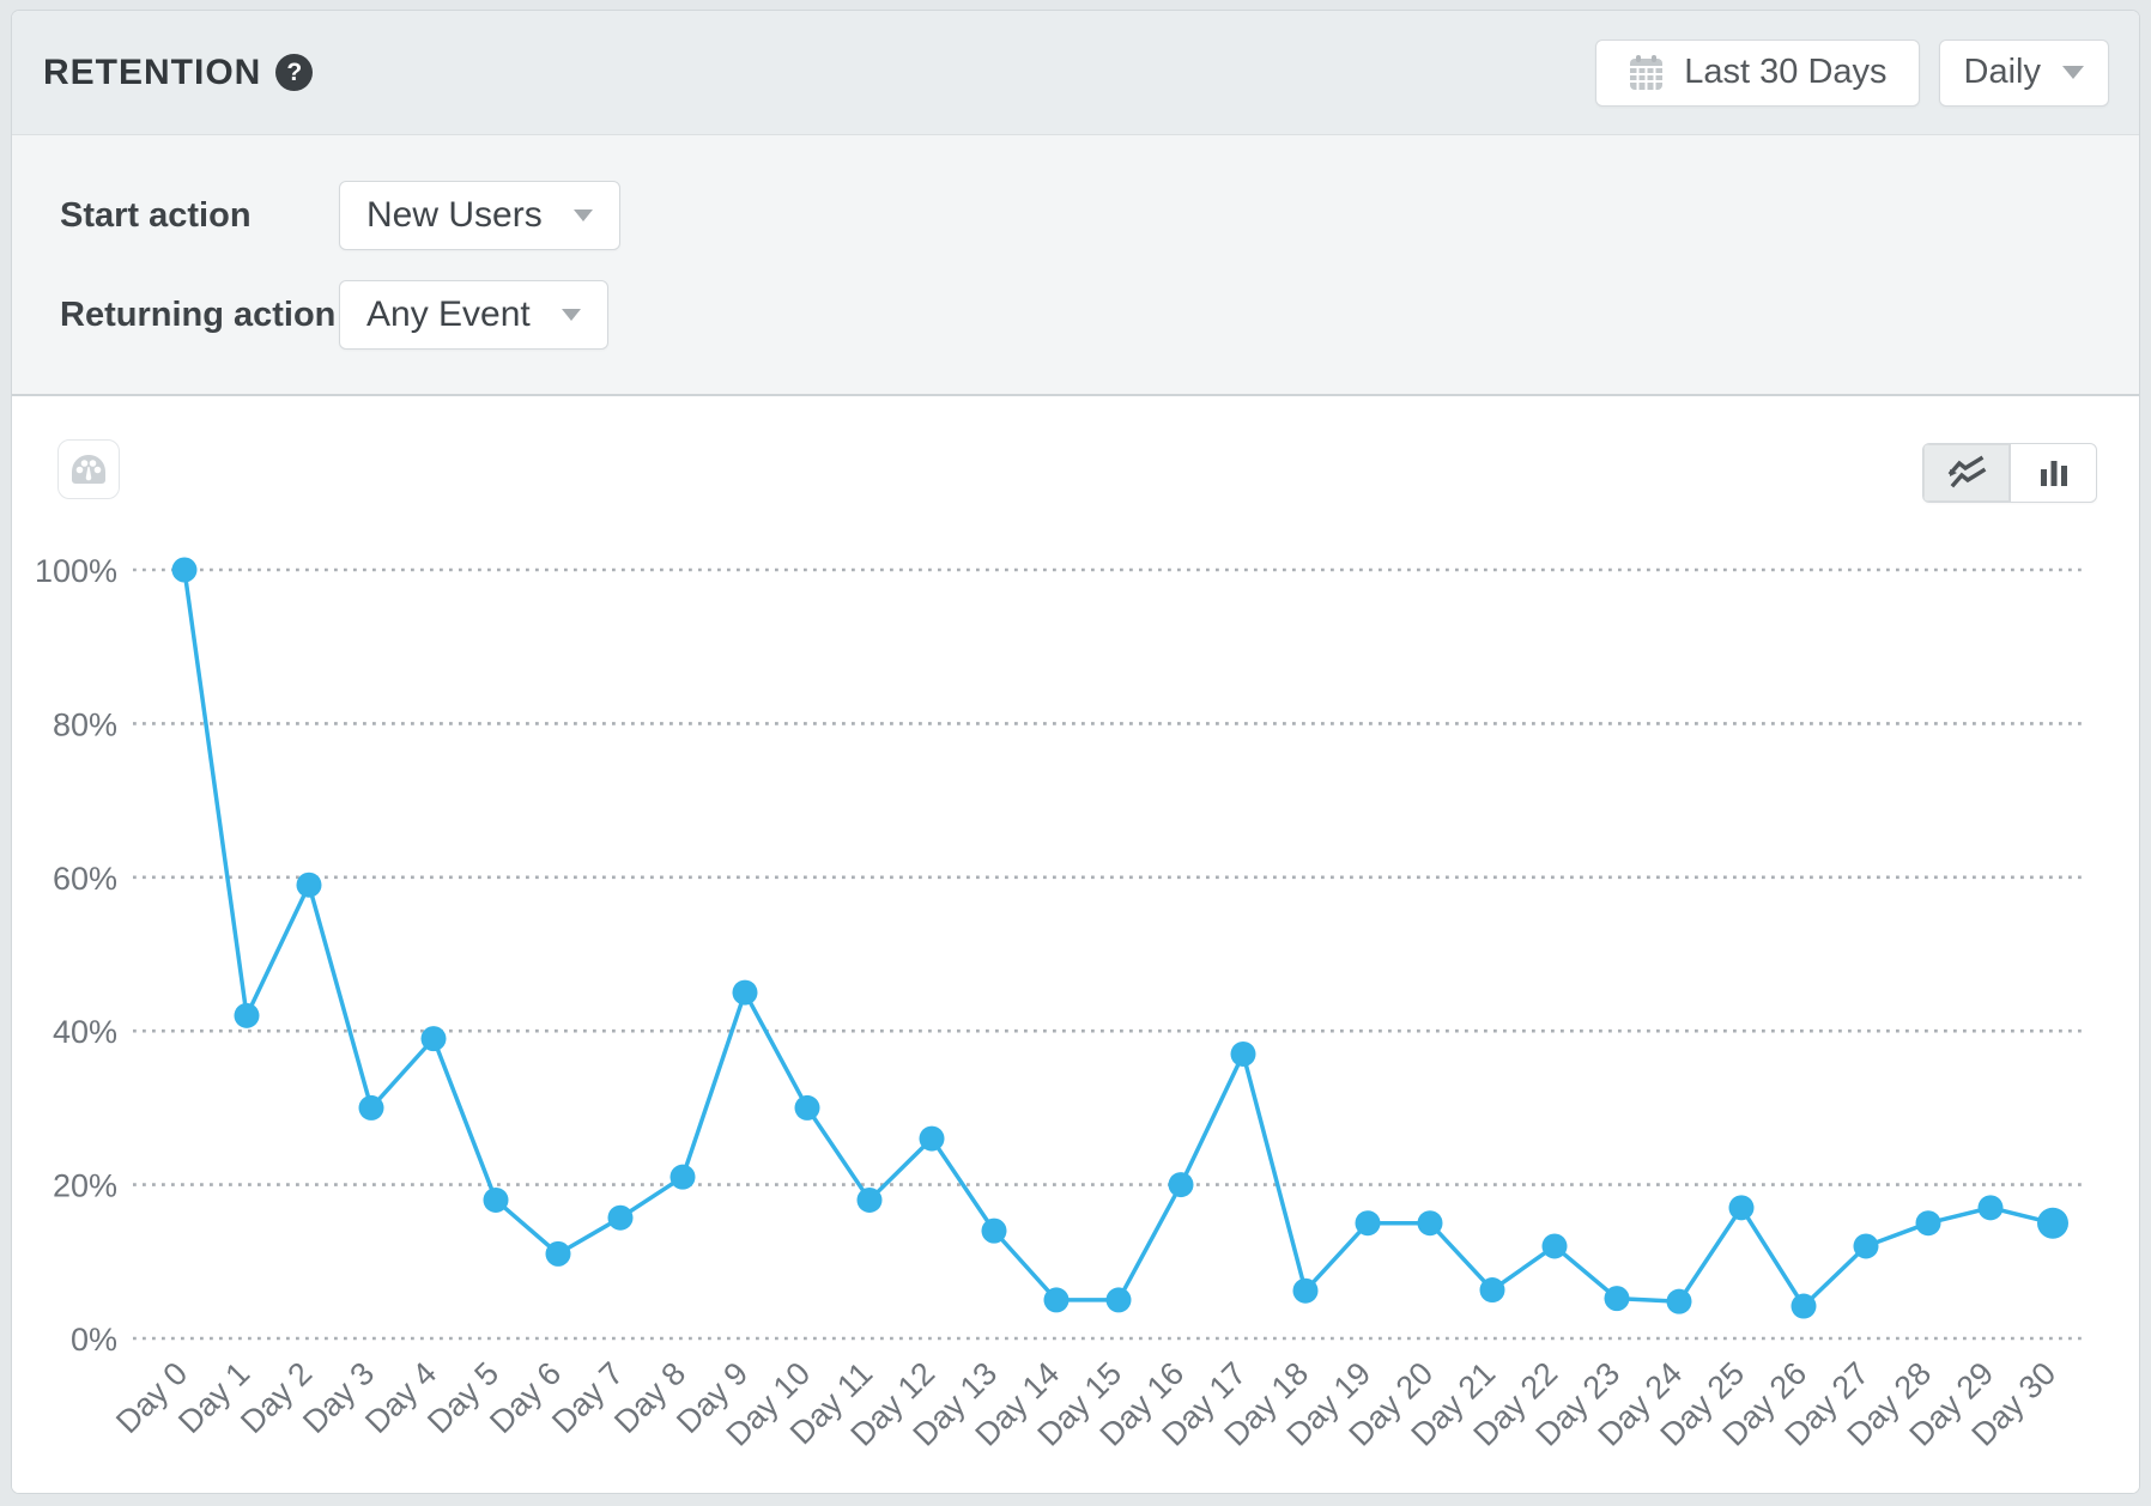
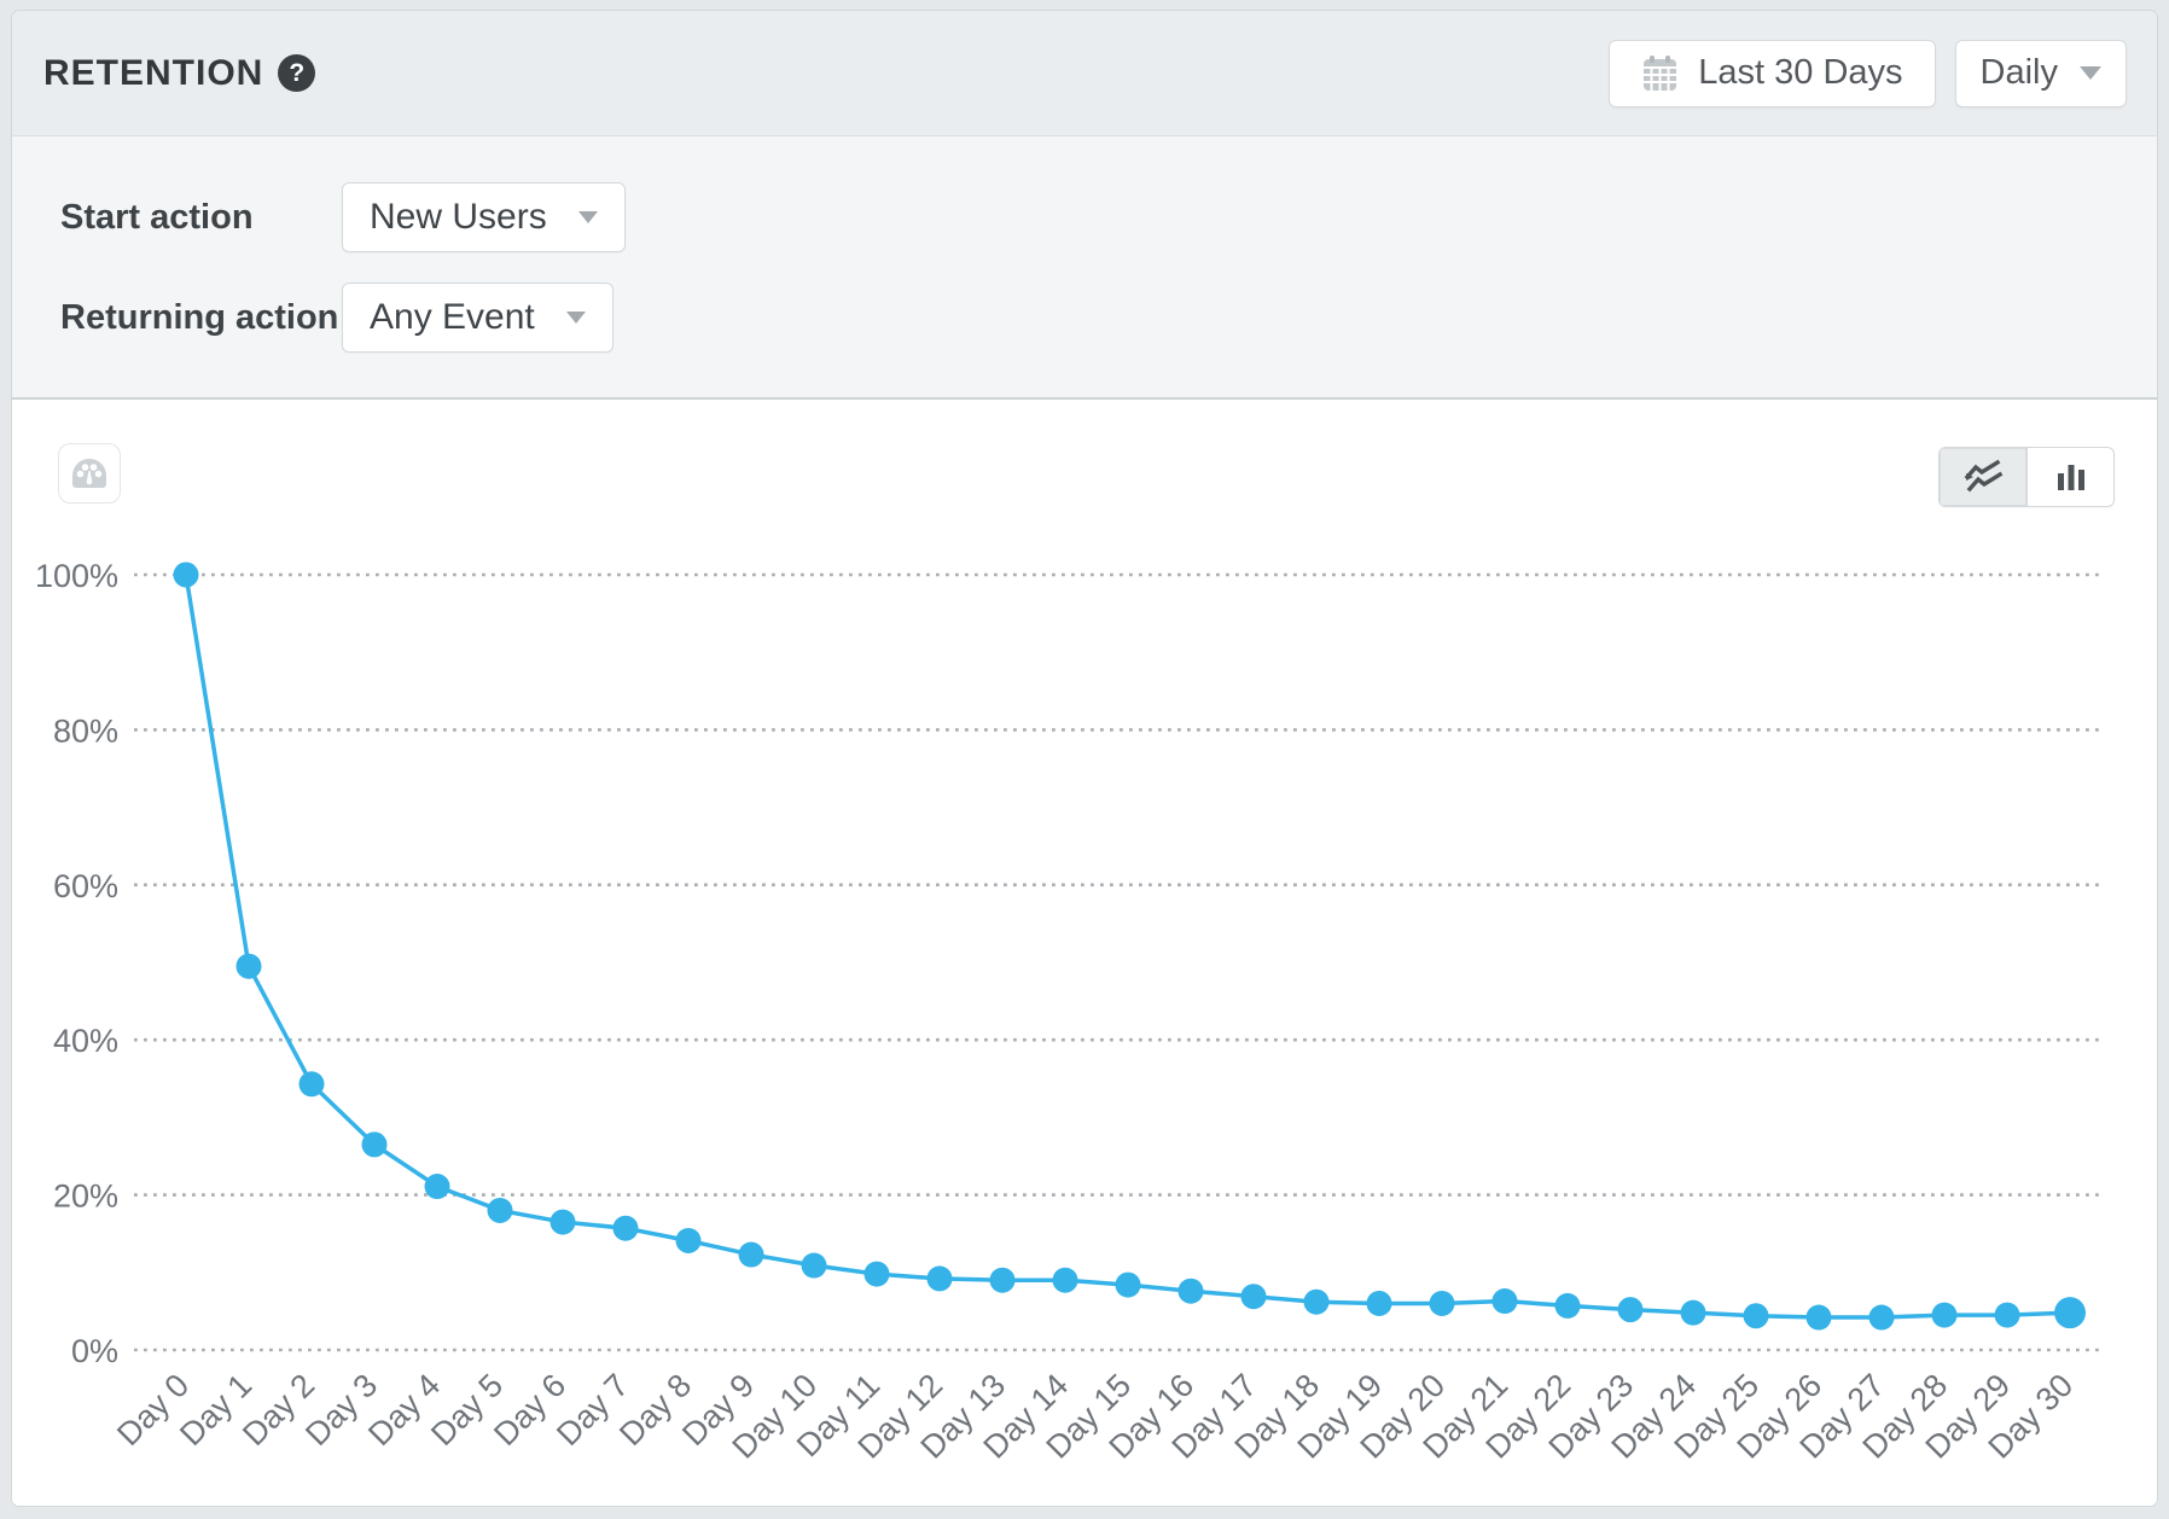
Day 1: 42% -> 50%
Day 2: 59% -> 34%
Day 3: 30% -> 26%
Day 4: 39% -> 21%
Day 6: 11% -> 16%
Day 8: 21% -> 14%
Day 9: 45% -> 12%
Day 10: 30% -> 11%
Day 11: 18% -> 10%
Day 12: 26% -> 9%
Day 13: 14% -> 9%
Day 14: 5% -> 9%
Day 15: 5% -> 8%
Day 16: 20% -> 8%
Day 17: 37% -> 7%
Day 19: 15% -> 6%
Day 20: 15% -> 6%
Day 22: 12% -> 6%
Day 25: 17% -> 4%
Day 27: 12% -> 4%
Day 28: 15% -> 4%
Day 29: 17% -> 4%
Day 30: 15% -> 5%
